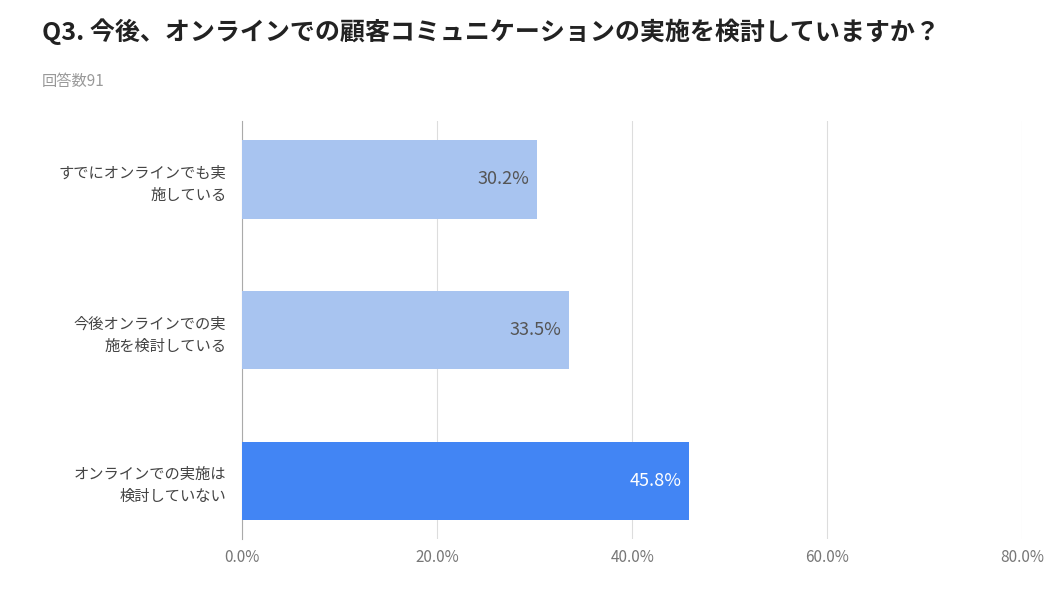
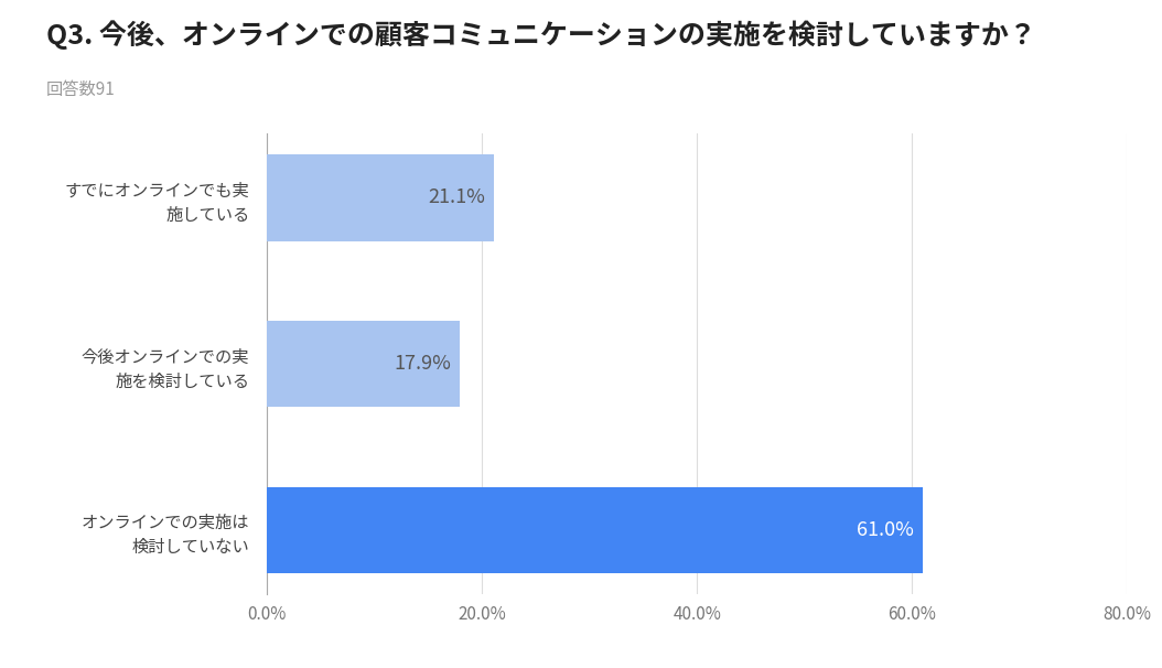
すでにオンラインでも実 施している: 30.2% -> 21.1%
今後オンラインでの実 施を検討している: 33.5% -> 17.9%
オンラインでの実施は 検討していない: 45.8% -> 61.0%
